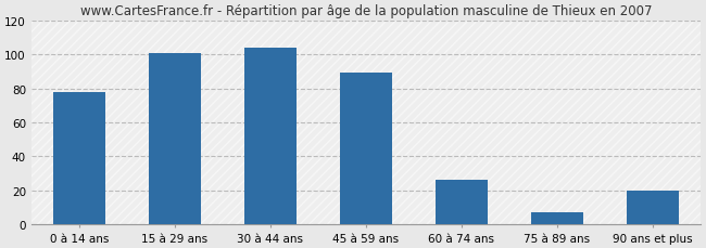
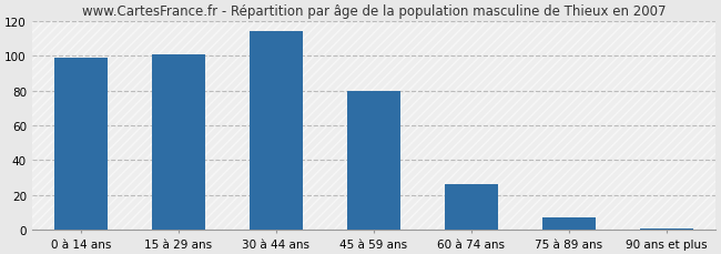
0 à 14 ans: 78 -> 99
30 à 44 ans: 104 -> 114
45 à 59 ans: 89 -> 80
90 ans et plus: 20 -> 1
